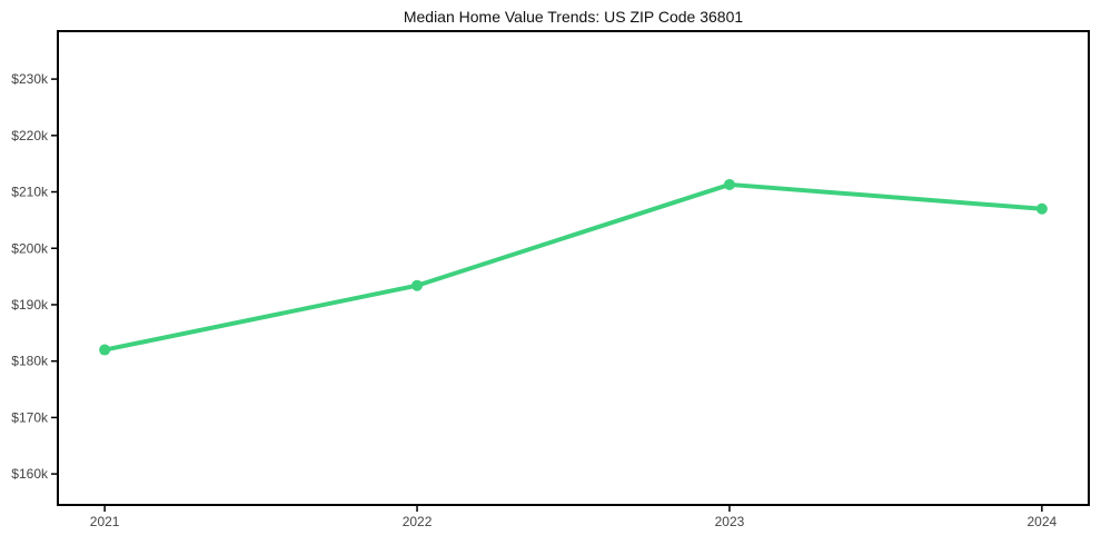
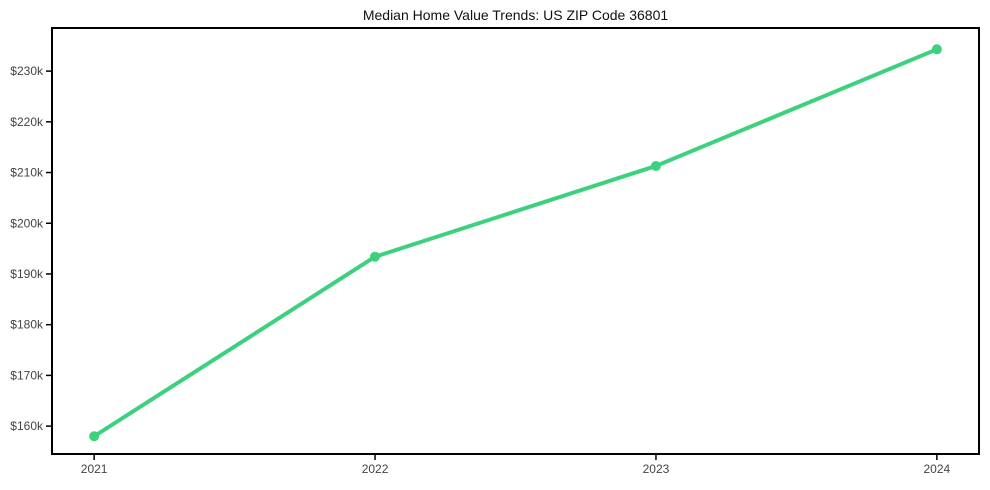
2021: $182k -> $158k
2024: $207k -> $234k
